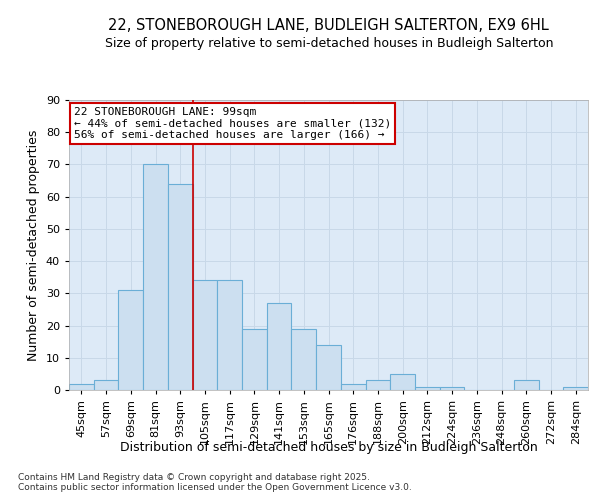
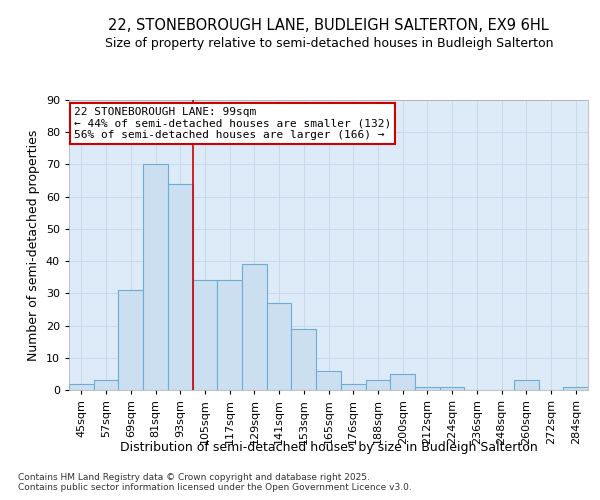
129sqm: 19 -> 39
165sqm: 14 -> 6
